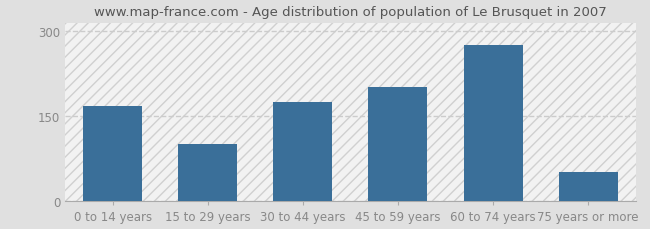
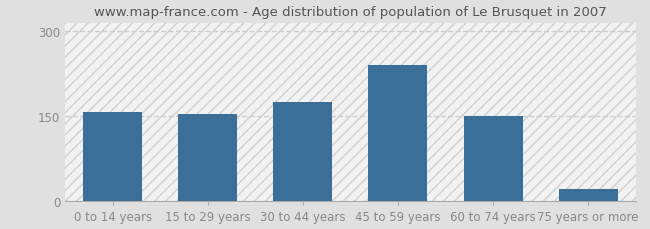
0 to 14 years: 168 -> 158
15 to 29 years: 102 -> 154
45 to 59 years: 202 -> 240
60 to 74 years: 276 -> 150
75 years or more: 52 -> 22
